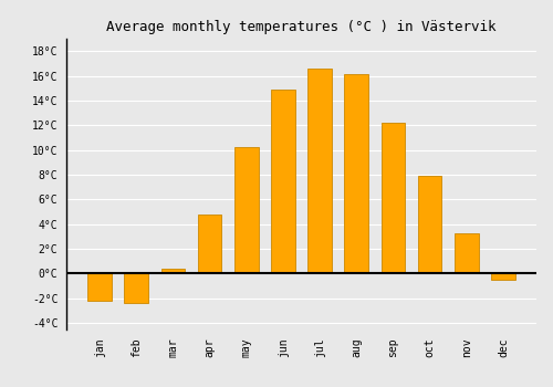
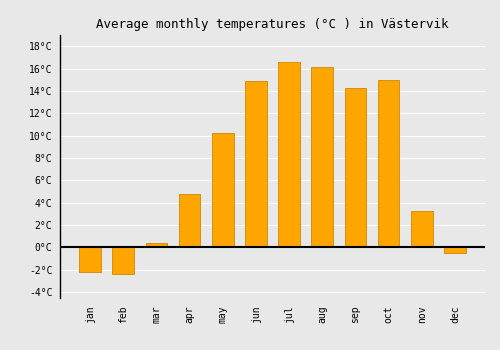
sep: 12.2°C -> 14.3°C
oct: 7.9°C -> 15.0°C
